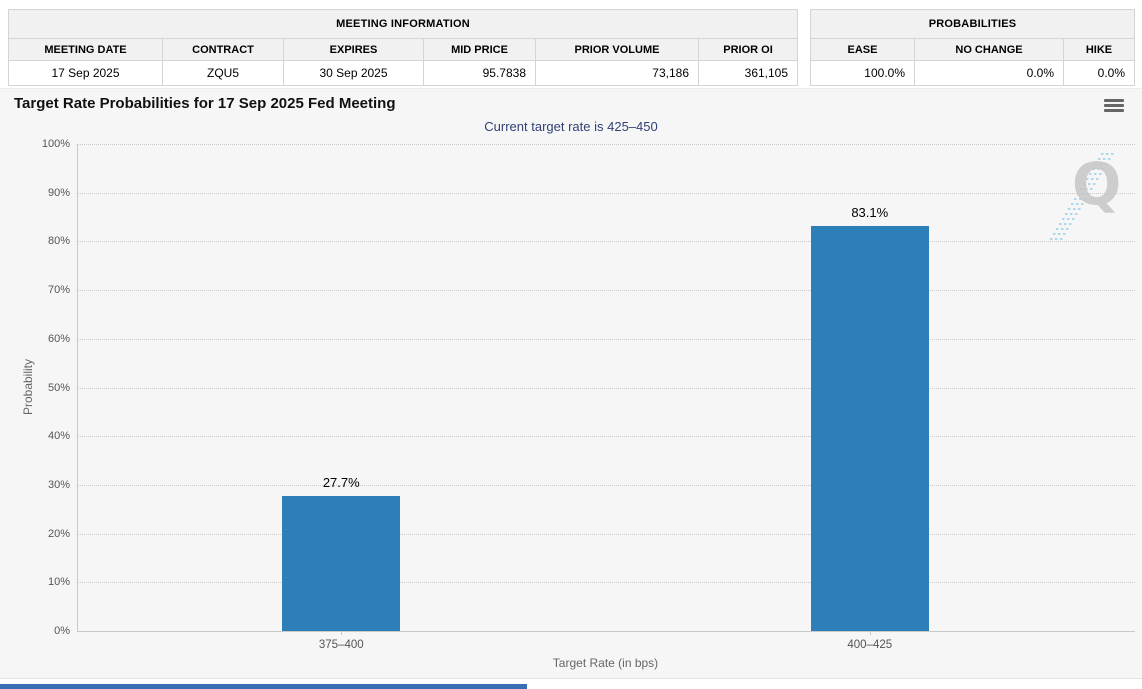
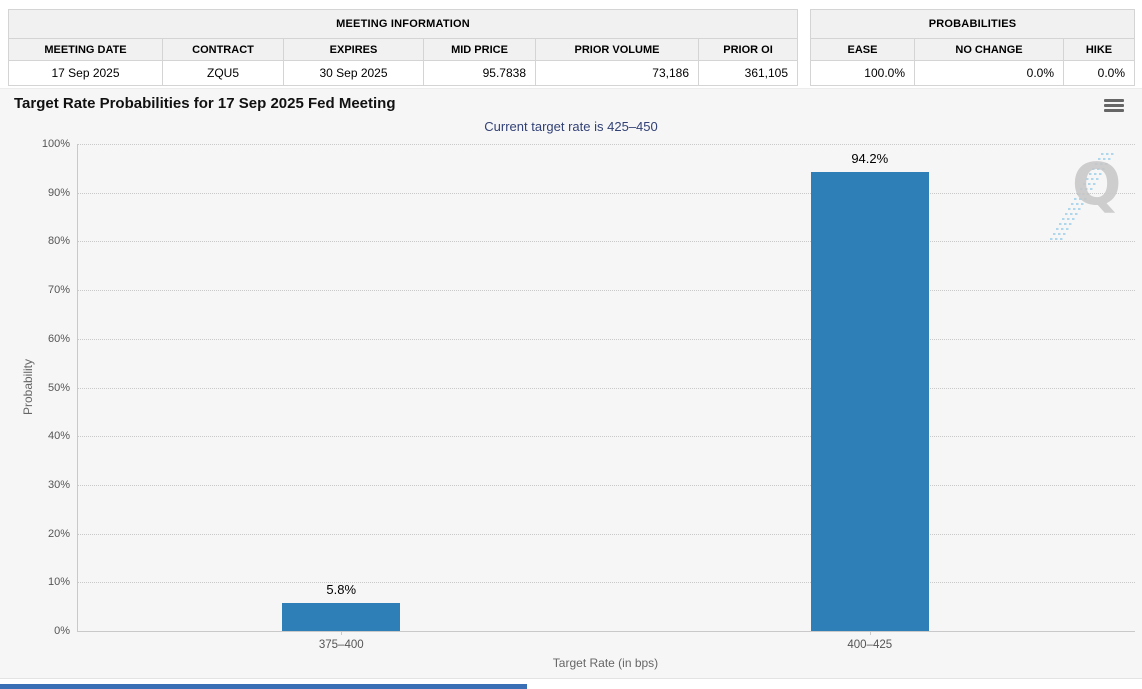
375–400: 27.7% -> 5.8%
400–425: 83.1% -> 94.2%
